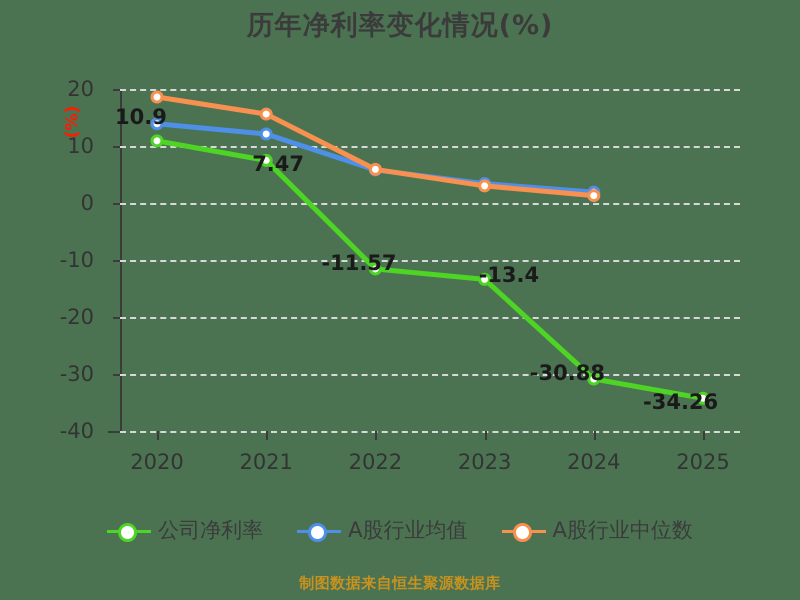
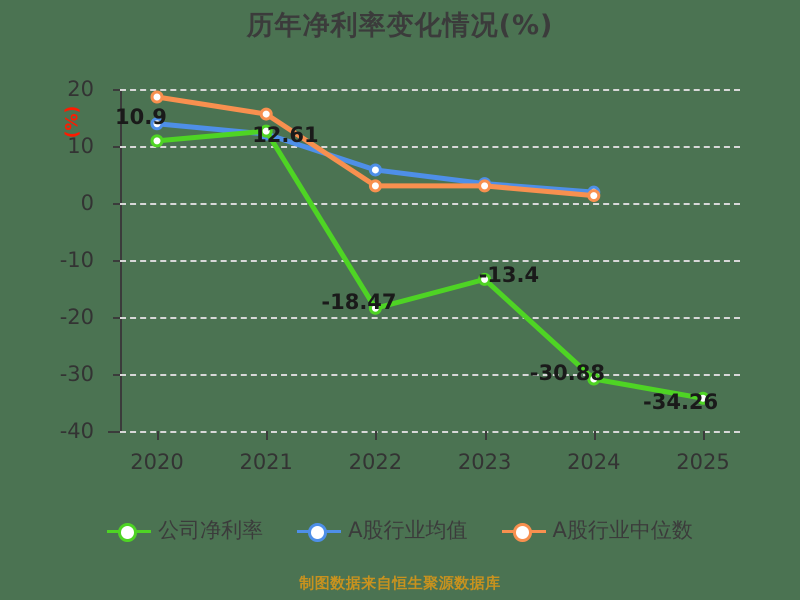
公司净利率/2021: 7.47 -> 12.61
公司净利率/2022: -11.57 -> -18.47
A股行业中位数/2022: 6 -> 3
